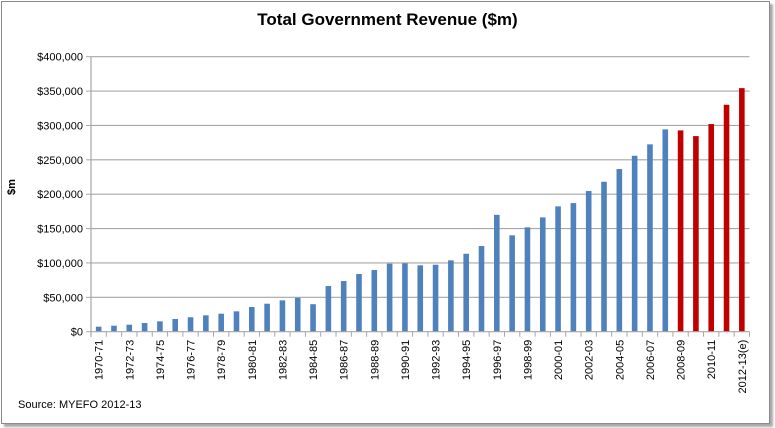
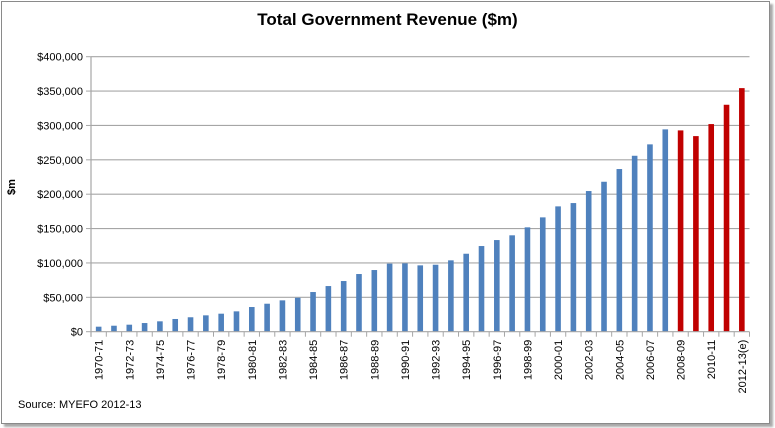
1984-85: $40000 -> $60000
1996-97: $170000 -> $130000
